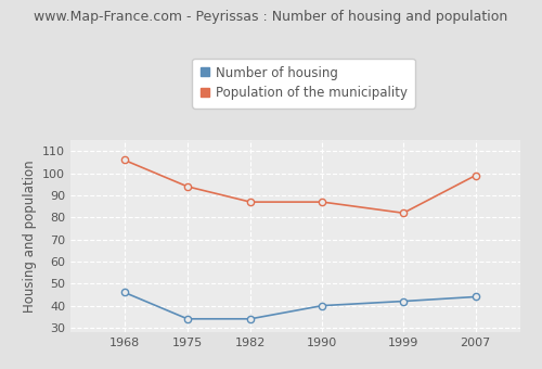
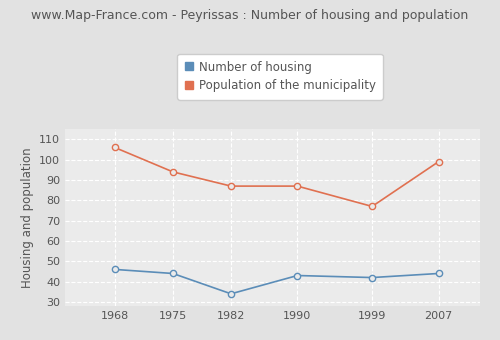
Number of housing/1975: 34 -> 44
Number of housing/1990: 40 -> 43
Population of the municipality/1999: 82 -> 77
